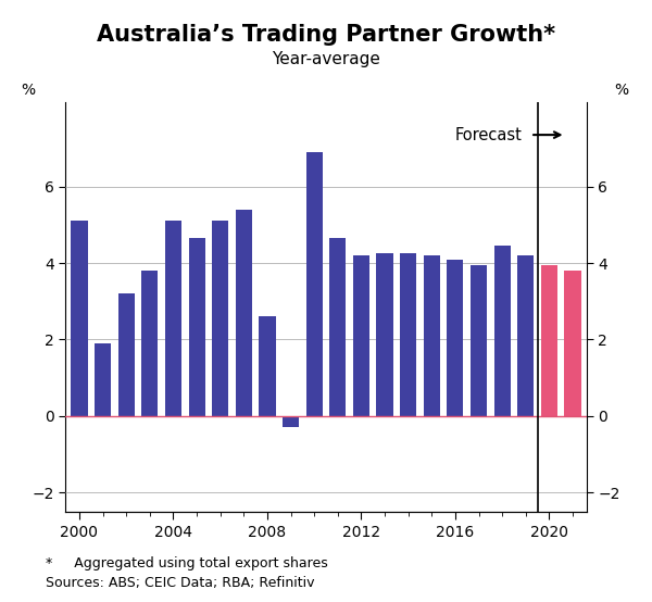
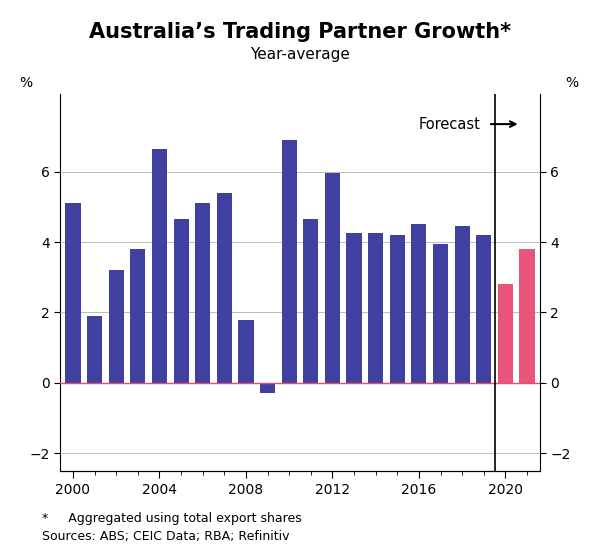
2004: 5.10 -> 6.65
2008: 2.60 -> 1.80
2012: 4.20 -> 5.95
2016: 4.10 -> 4.50
2020: 3.95 -> 2.80
